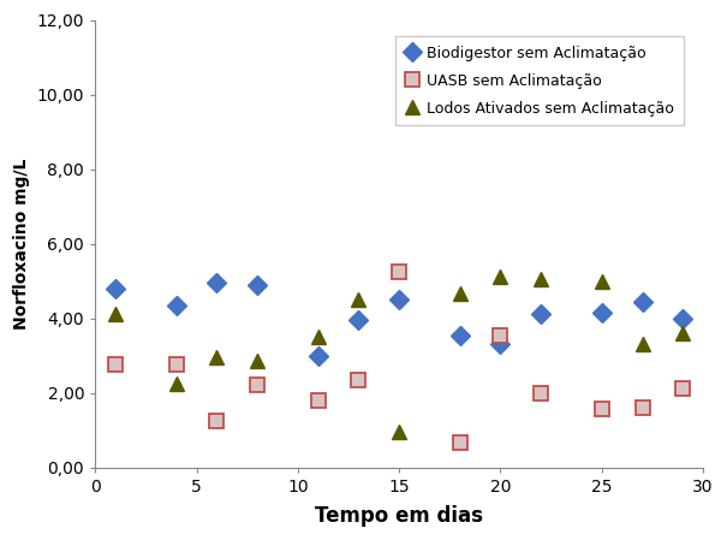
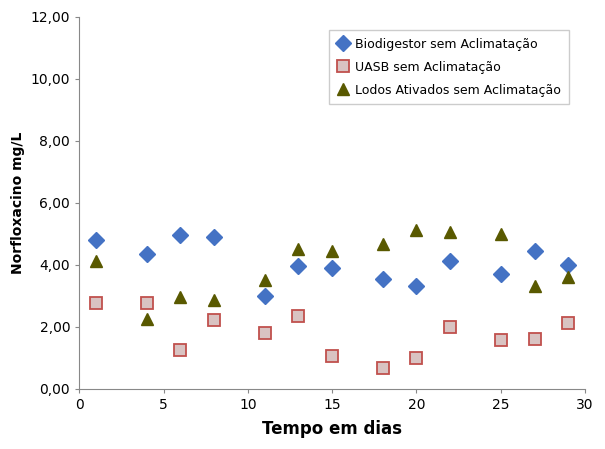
Biodigestor sem Aclimatação/15: 4,50 -> 3,90
UASB sem Aclimatação/15: 5,25 -> 1,05
Lodos Ativados sem Aclimatação/15: 0,95 -> 4,45
UASB sem Aclimatação/20: 3,55 -> 1,00
Biodigestor sem Aclimatação/25: 4,15 -> 3,70
